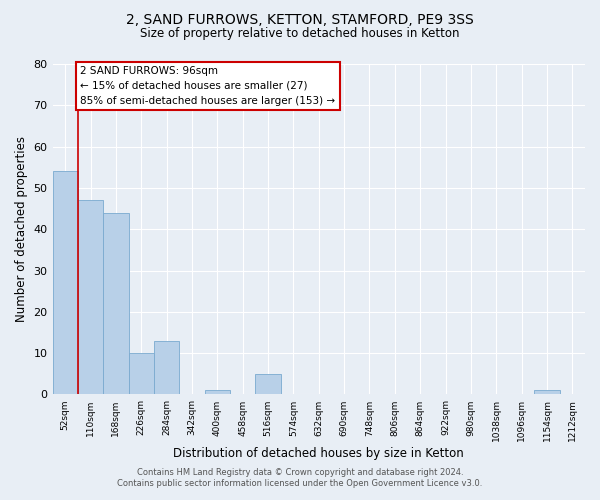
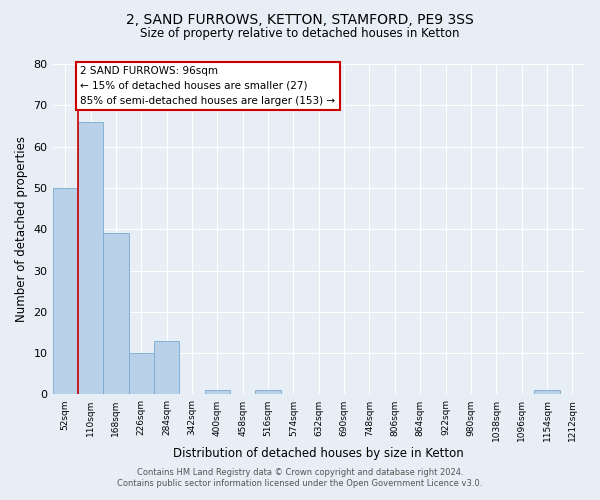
52sqm: 54 -> 50
110sqm: 47 -> 66
168sqm: 44 -> 39
516sqm: 5 -> 1
